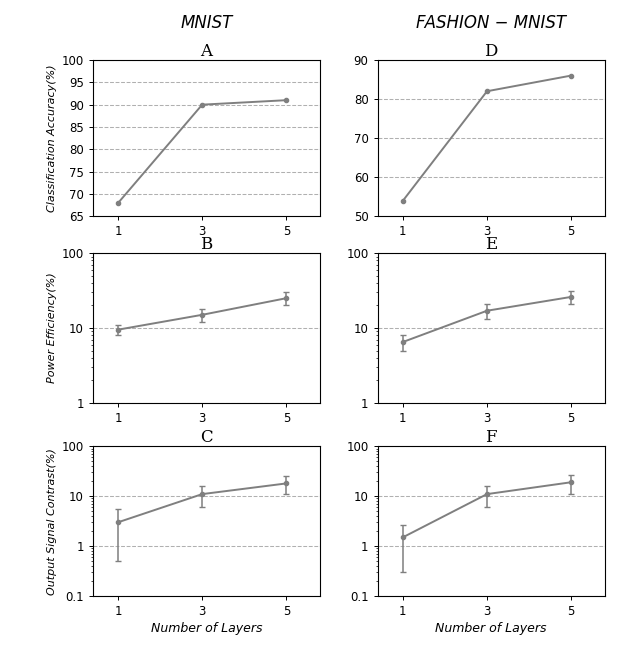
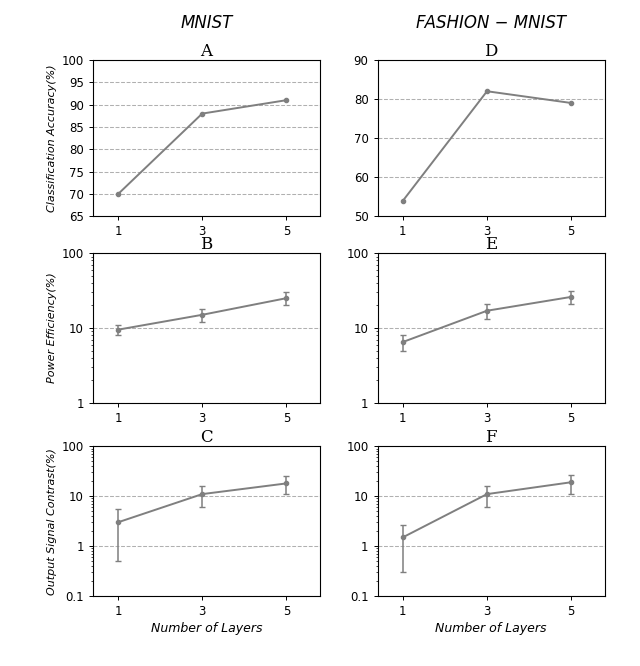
A/1: 68 -> 70
A/3: 90 -> 88
D/5: 86 -> 79
